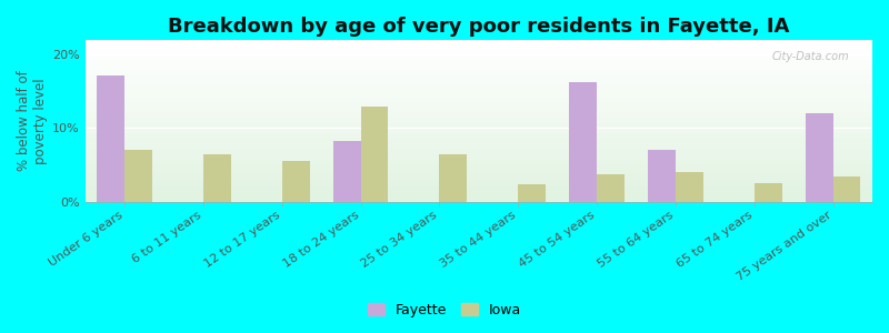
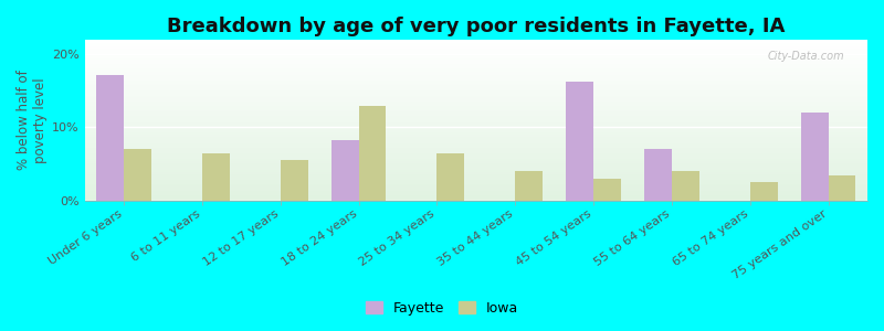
Iowa/35 to 44 years: 2.4% -> 4.0%
Iowa/45 to 54 years: 3.8% -> 3.0%
